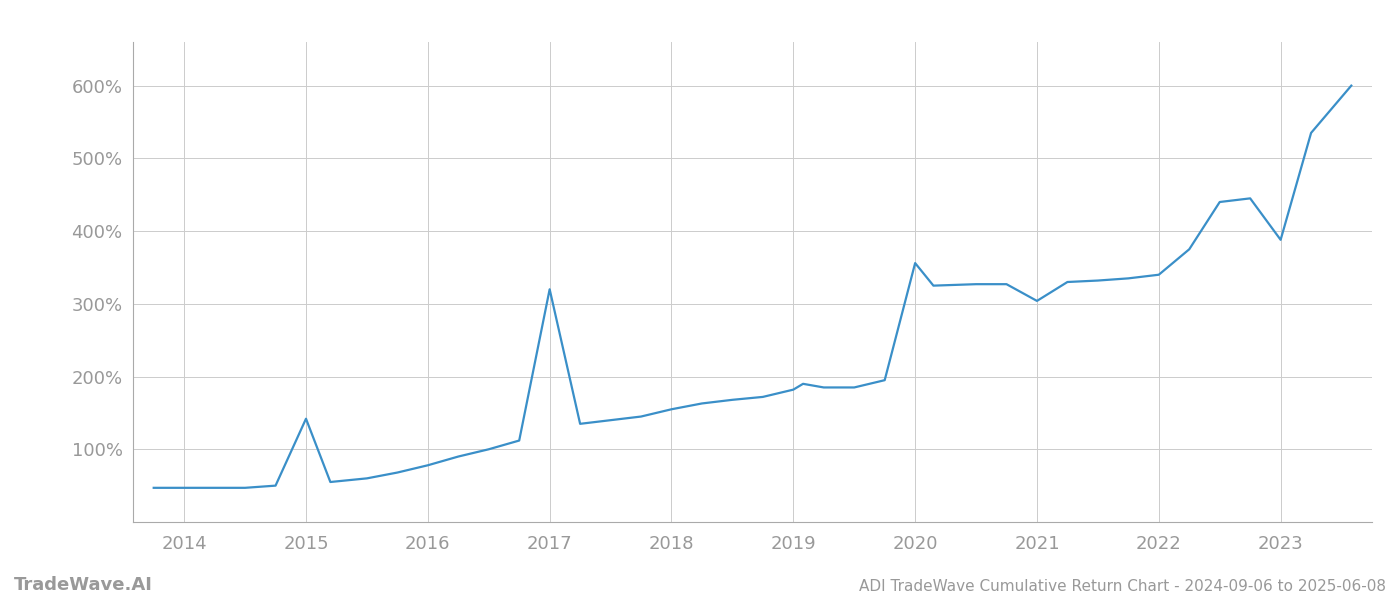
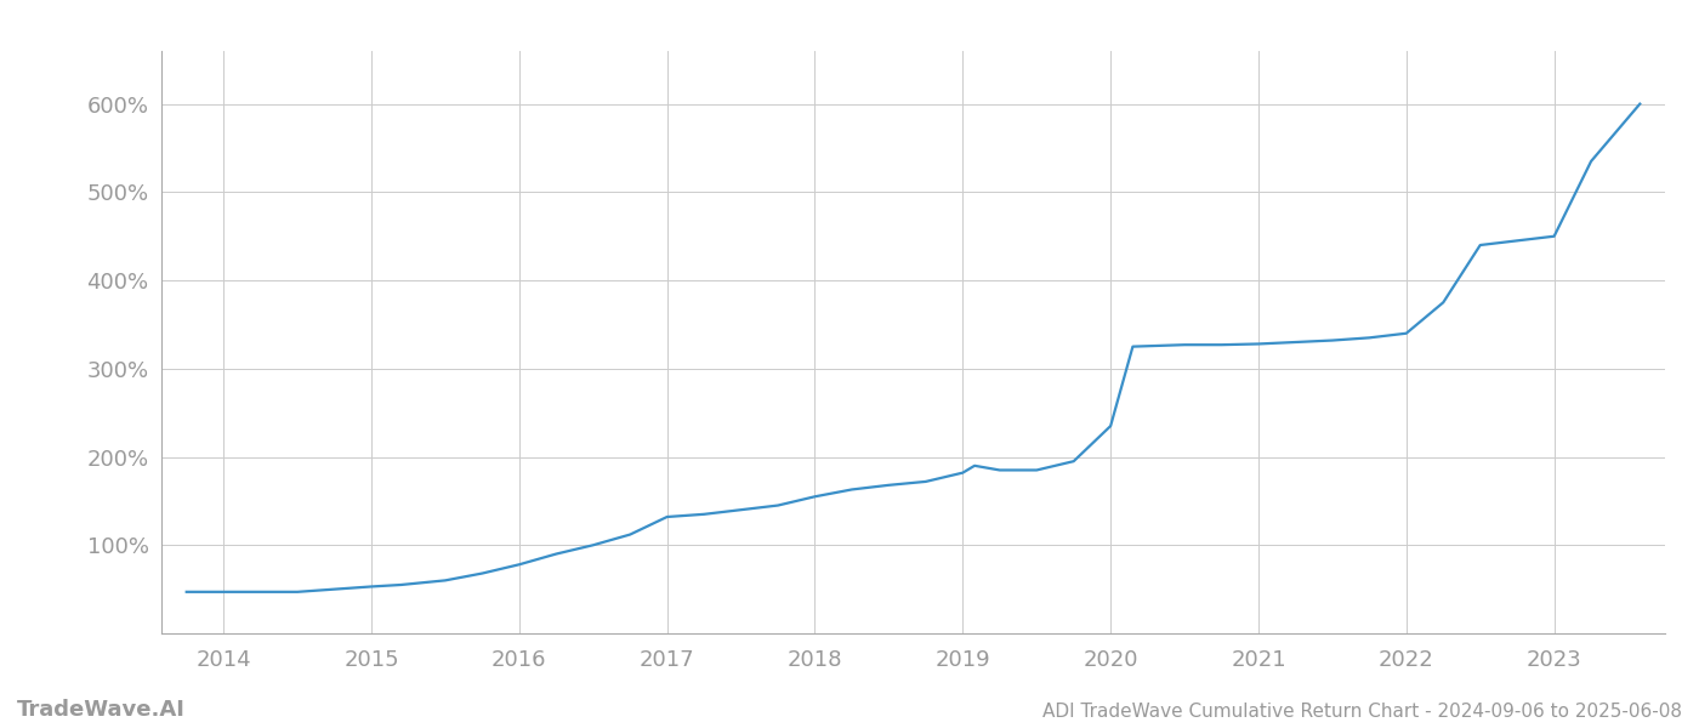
2015: 142% -> 53%
2017: 320% -> 132%
2020: 356% -> 235%
2021: 304% -> 328%
2023: 388% -> 450%
